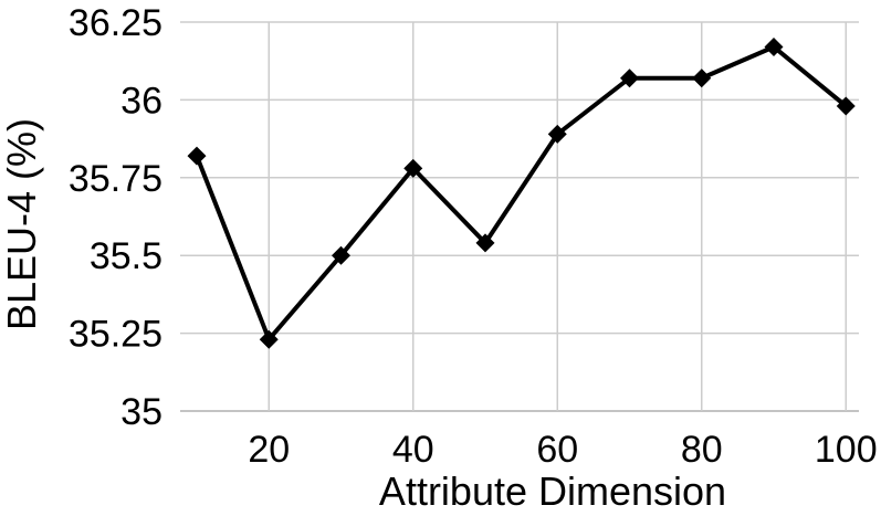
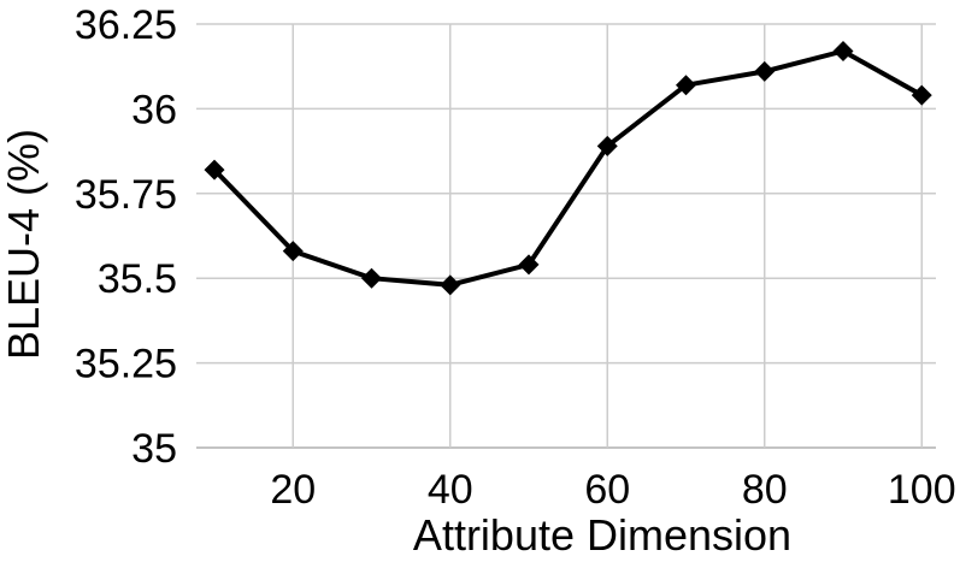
20: 35.23 -> 35.58
40: 35.78 -> 35.48
80: 36.07 -> 36.11
100: 35.98 -> 36.04
